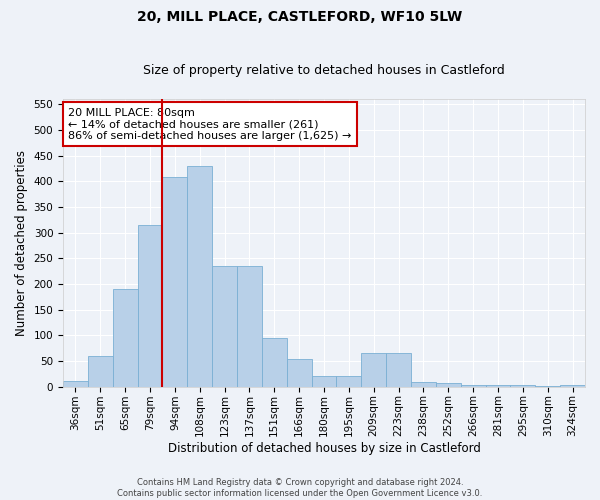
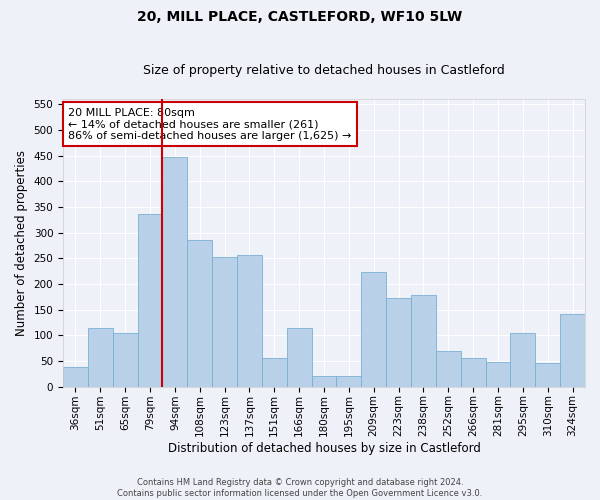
36sqm: 12 -> 38
51sqm: 60 -> 114
65sqm: 190 -> 104
79sqm: 315 -> 336
94sqm: 408 -> 448
108sqm: 430 -> 286
123sqm: 234 -> 252
137sqm: 234 -> 256
151sqm: 94 -> 56
166sqm: 54 -> 114
209sqm: 65 -> 224
223sqm: 65 -> 172
238sqm: 9 -> 178
252sqm: 7 -> 70
266sqm: 4 -> 56
281sqm: 4 -> 48
295sqm: 4 -> 104
310sqm: 2 -> 46
324sqm: 4 -> 142
